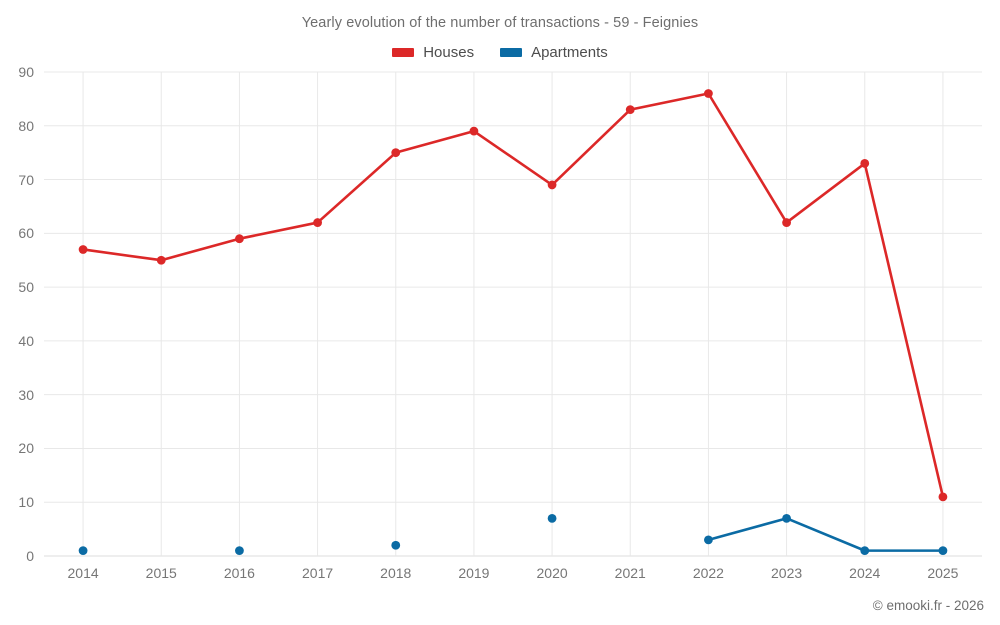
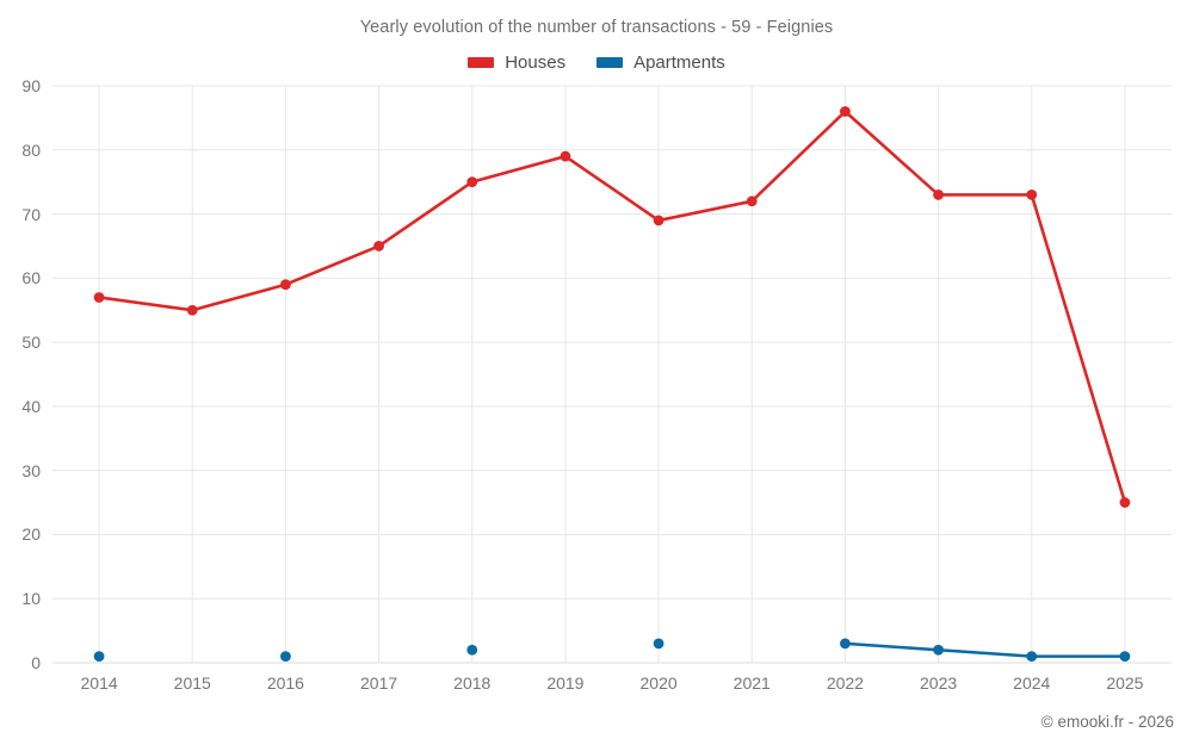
Houses/2017: 62 -> 65
Apartments/2020: 7 -> 3
Houses/2021: 83 -> 72
Houses/2023: 62 -> 73
Apartments/2023: 7 -> 2
Houses/2025: 11 -> 25
